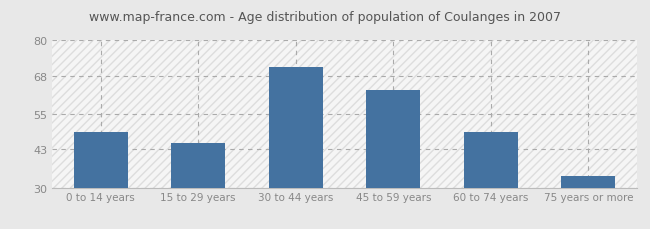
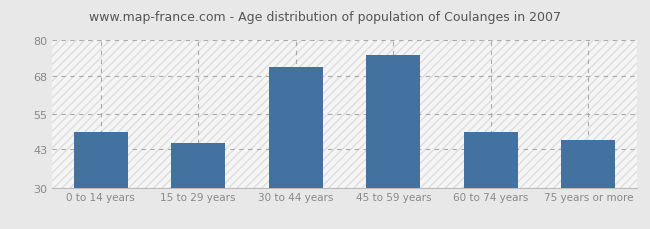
45 to 59 years: 63 -> 75
75 years or more: 34 -> 46
